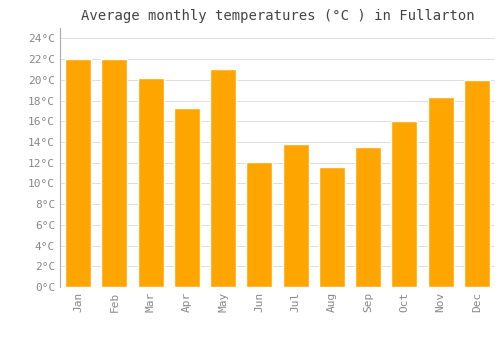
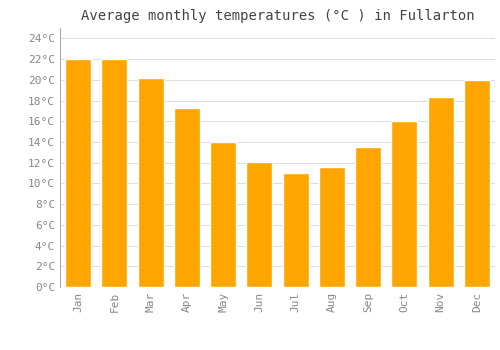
May: 21.0°C -> 14.0°C
Jul: 13.8°C -> 11.0°C
